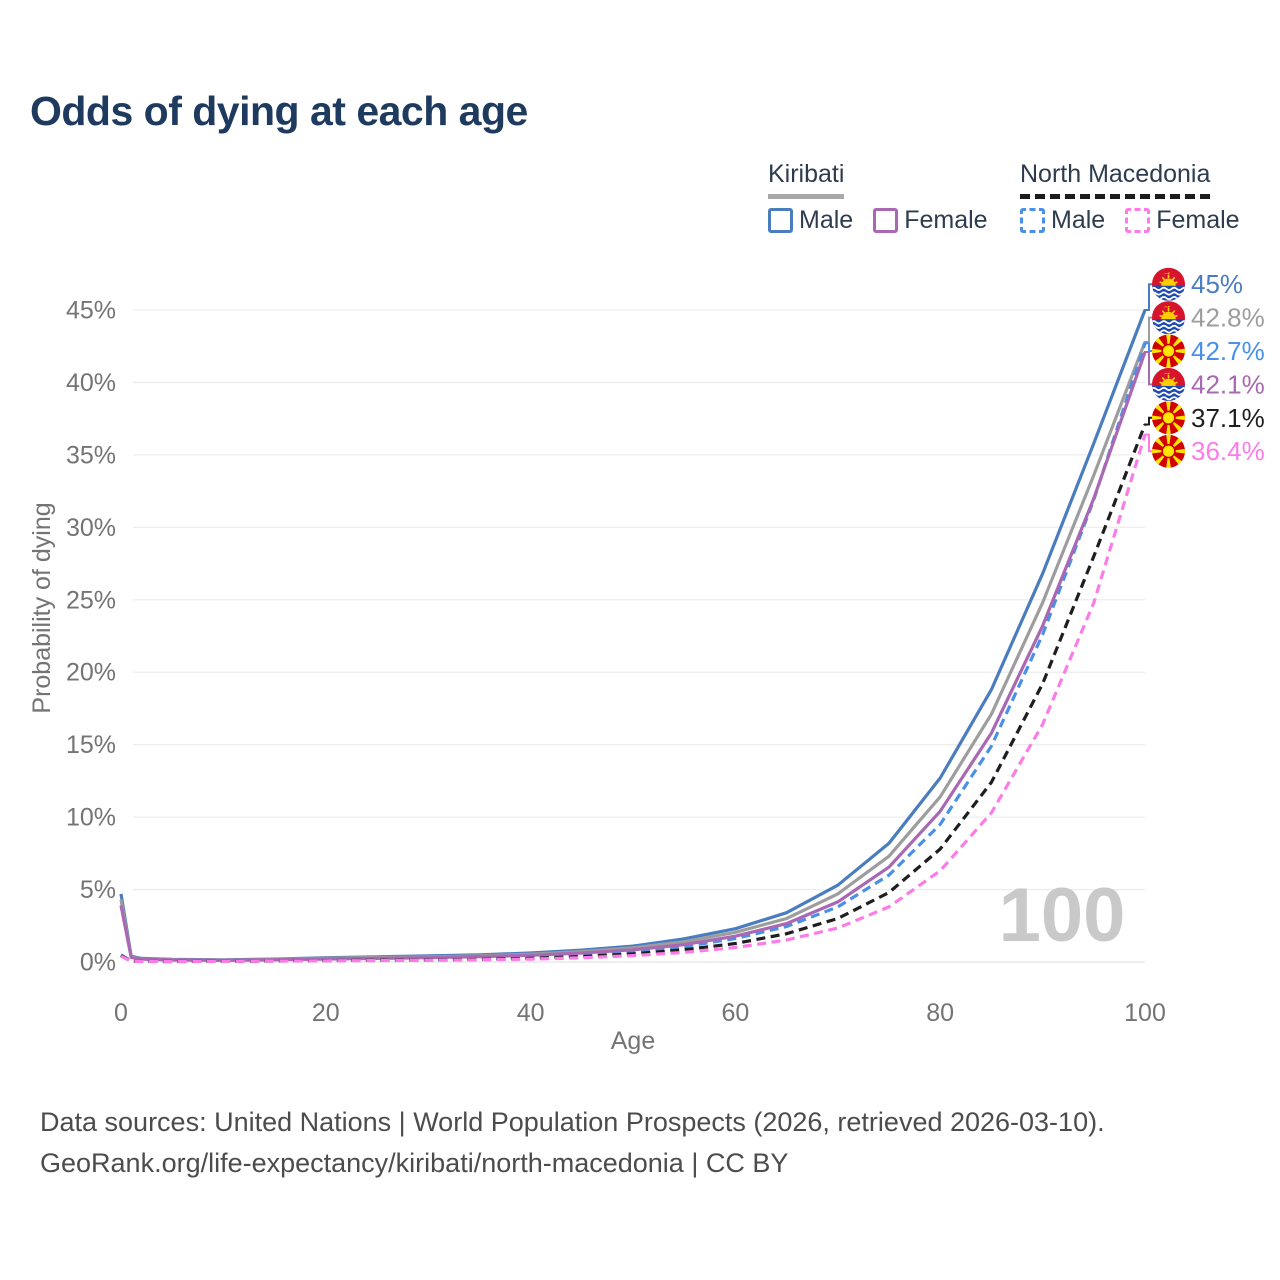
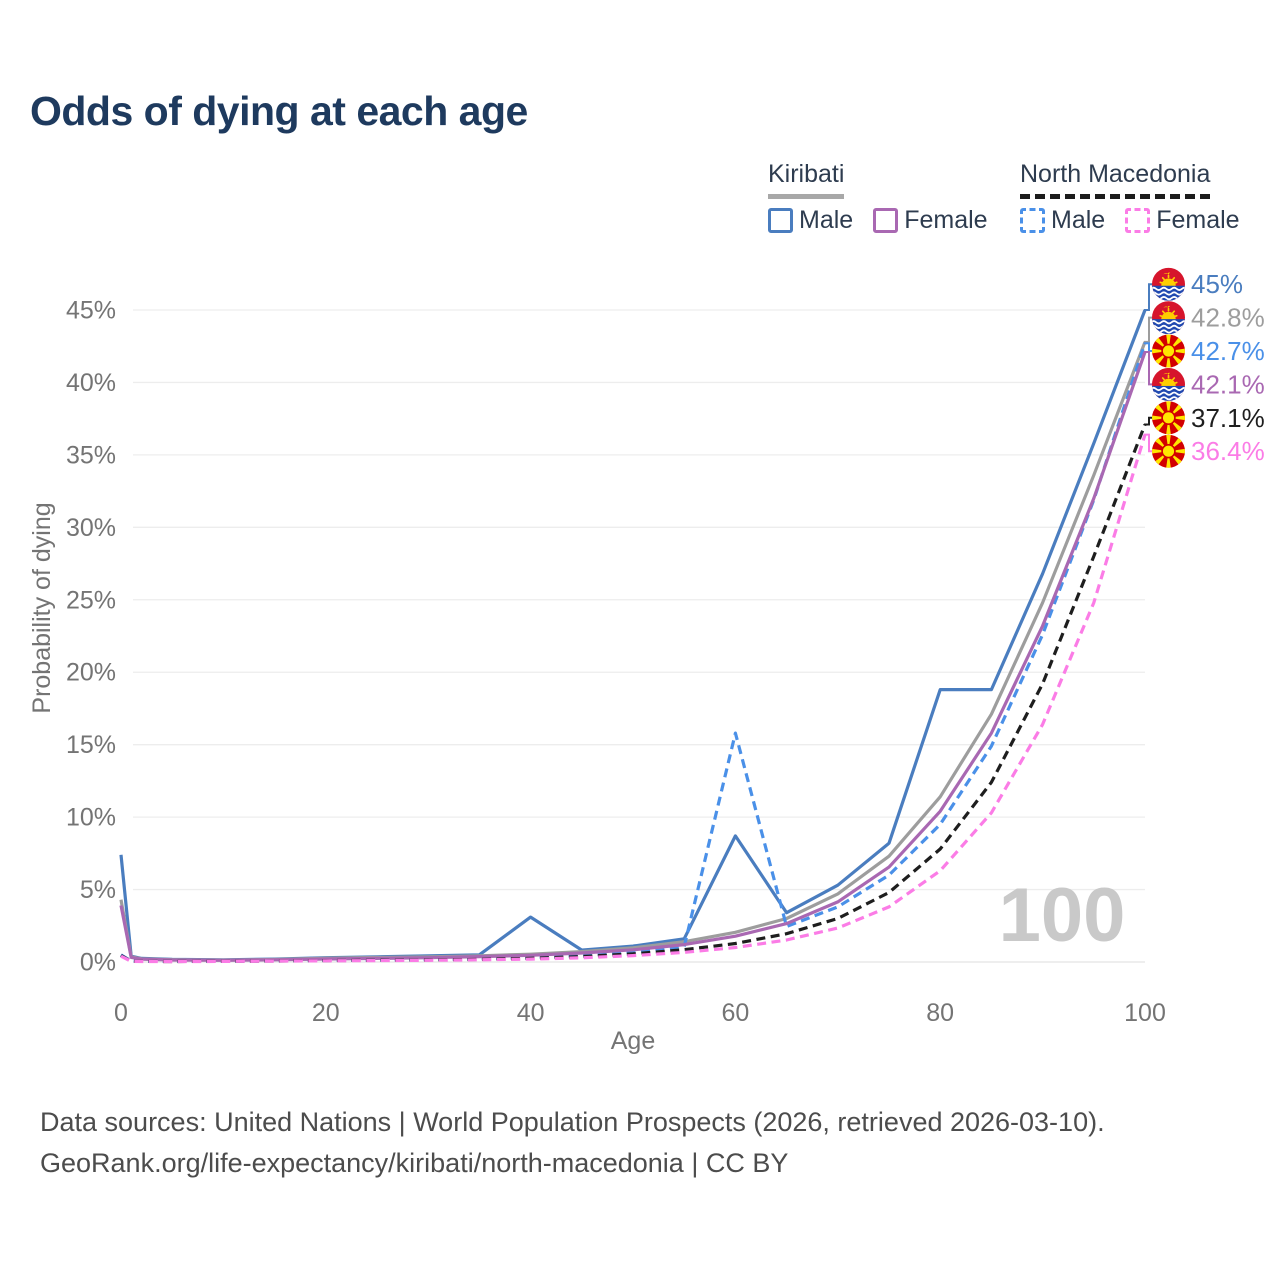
Kiribati Male/0: 4.7% -> 7.4%
Kiribati Male/40: 0.6% -> 3.1%
Kiribati Male/60: 2.3% -> 8.7%
North Macedonia Male/60: 1.6% -> 15.8%
Kiribati Male/80: 12.7% -> 18.8%
